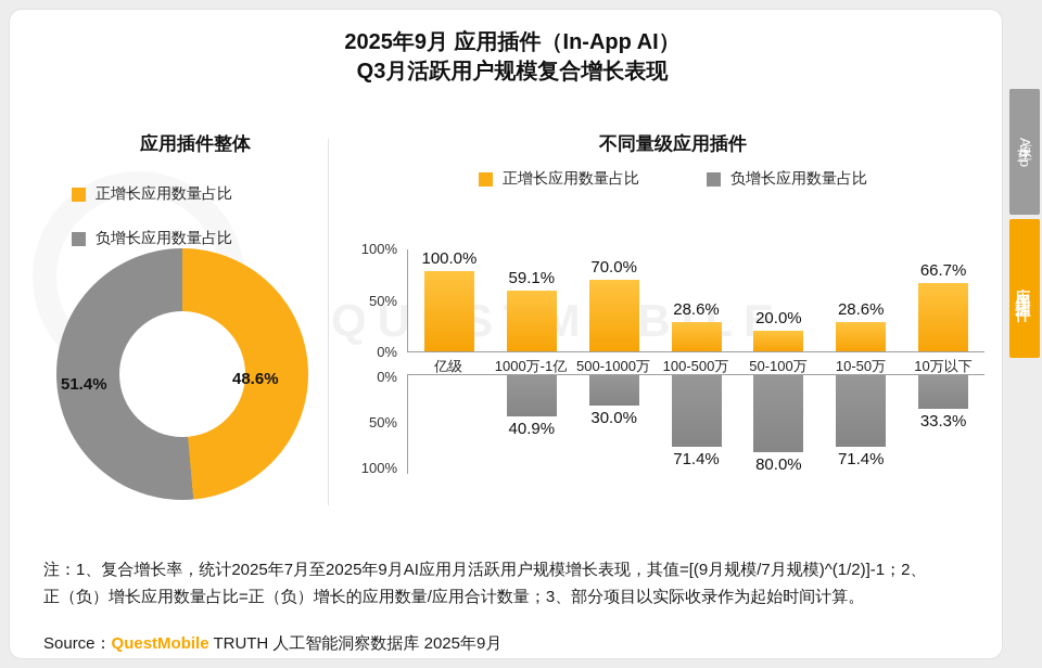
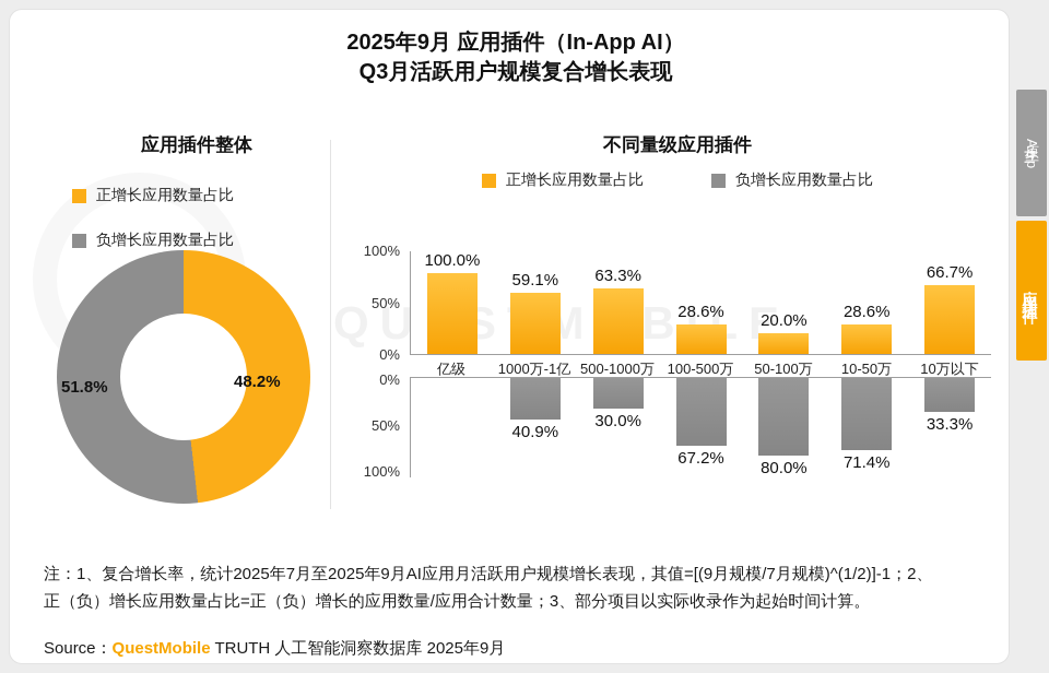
应用插件整体/正增长应用数量占比: 48.6% -> 48.2%
应用插件整体/负增长应用数量占比: 51.4% -> 51.8%
不同量级应用插件/正增长应用数量占比/500-1000万: 70.0% -> 63.3%
不同量级应用插件/负增长应用数量占比/100-500万: 71.4% -> 67.2%
